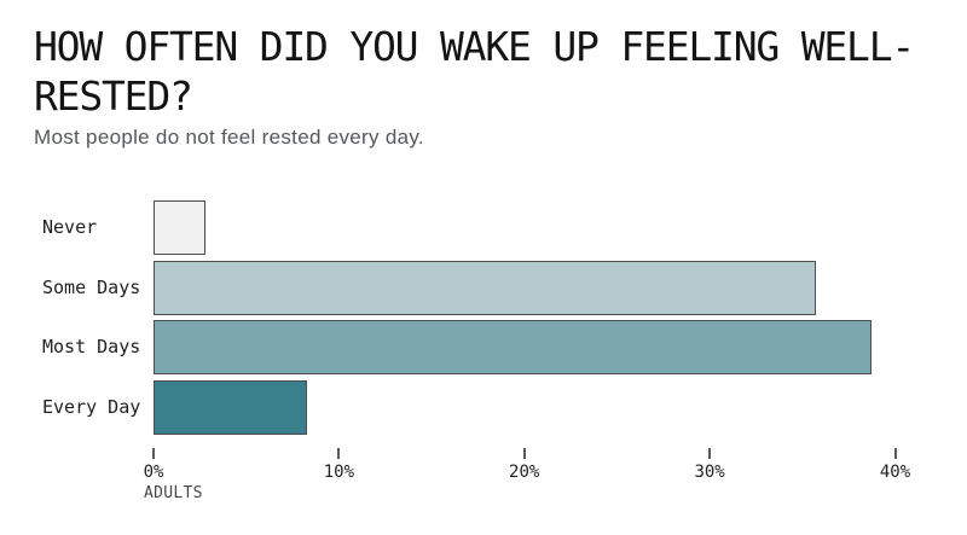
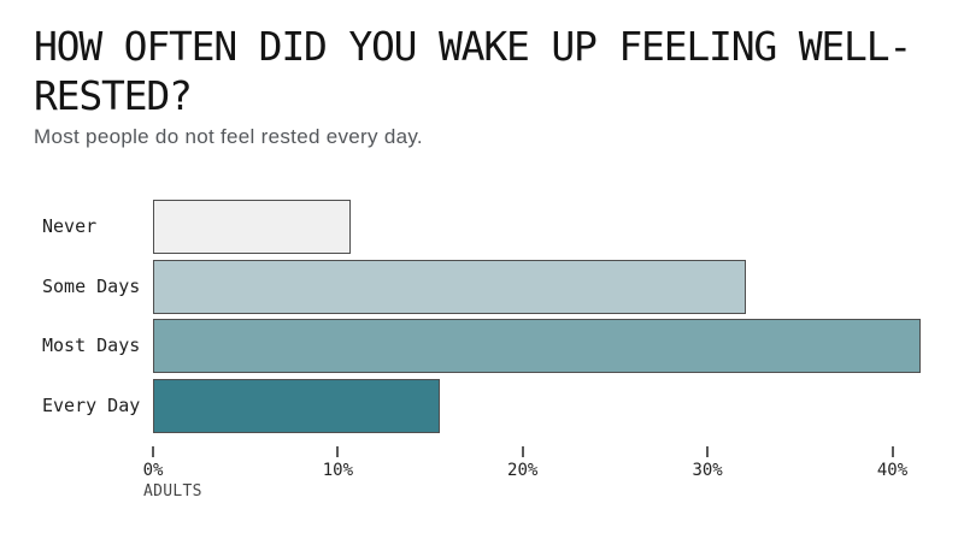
Never: 2.8% -> 10.7%
Some Days: 35.7% -> 32.1%
Most Days: 38.7% -> 41.5%
Every Day: 8.3% -> 15.5%
